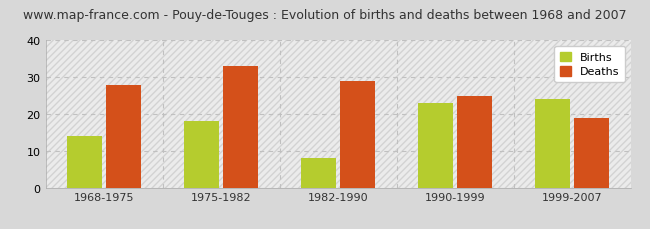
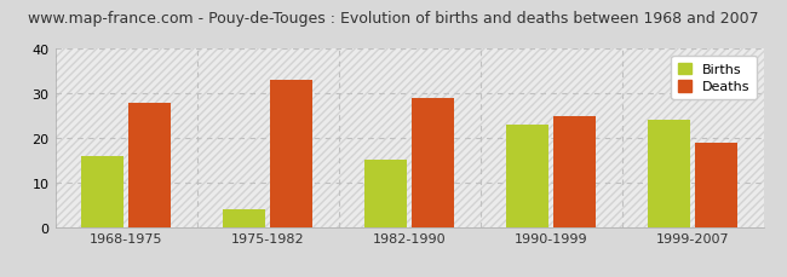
Births/1968-1975: 14 -> 16
Births/1975-1982: 18 -> 4
Births/1982-1990: 8 -> 15
